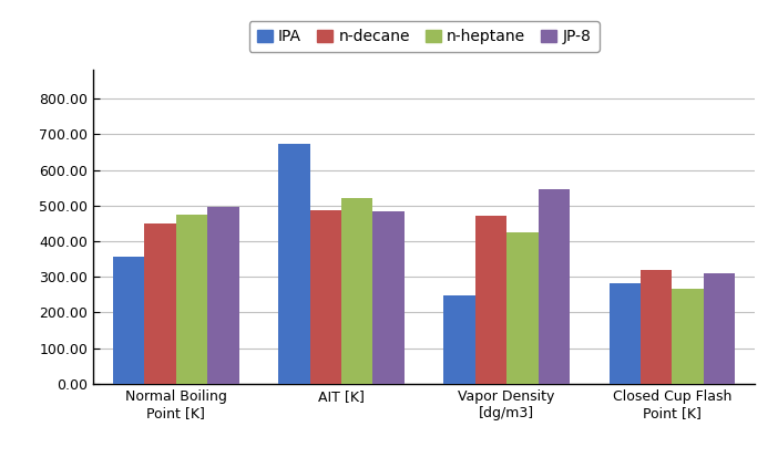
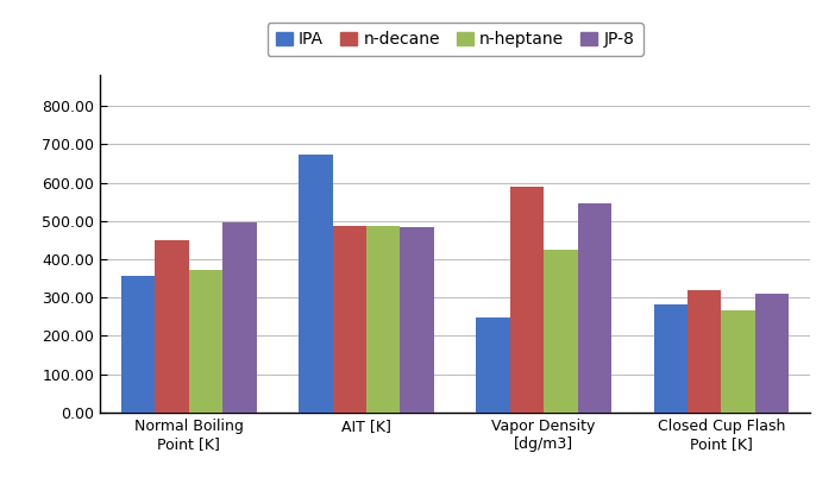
n-heptane/Normal Boiling Point [K]: 475 -> 372
n-heptane/AIT [K]: 520 -> 487
n-decane/Vapor Density [dg/m3]: 470 -> 591
